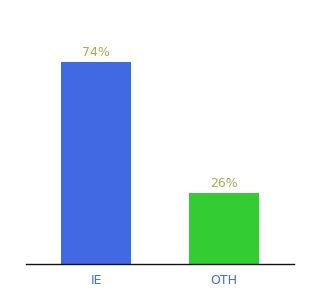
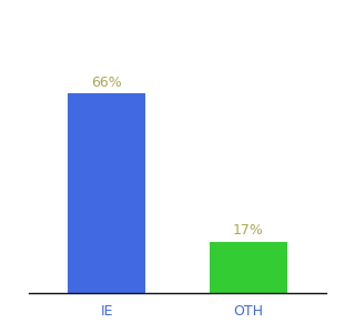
IE: 74% -> 66%
OTH: 26% -> 17%
